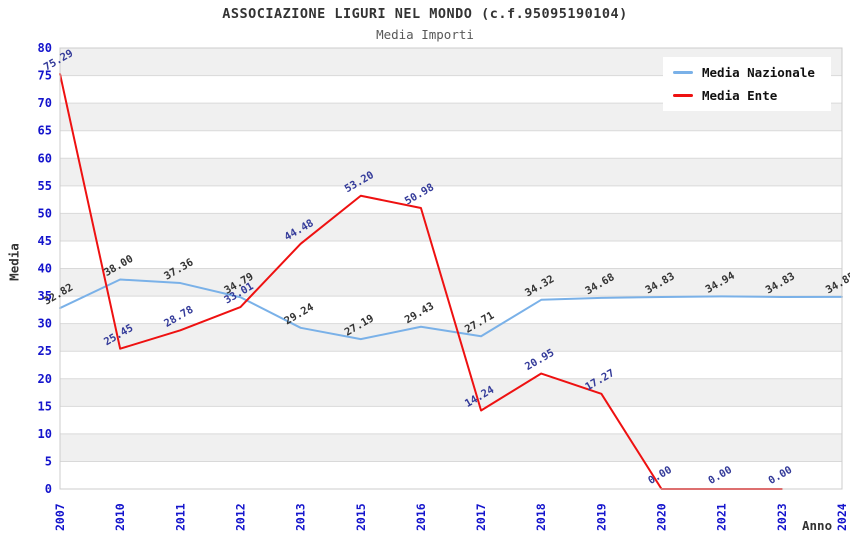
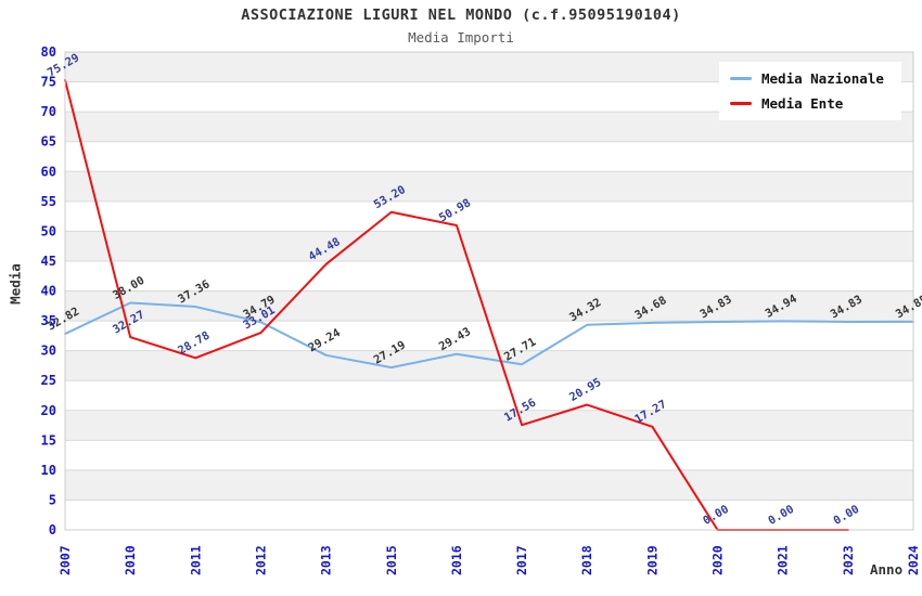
Media Ente/2010: 25.45 -> 32.27
Media Ente/2017: 14.24 -> 17.56
